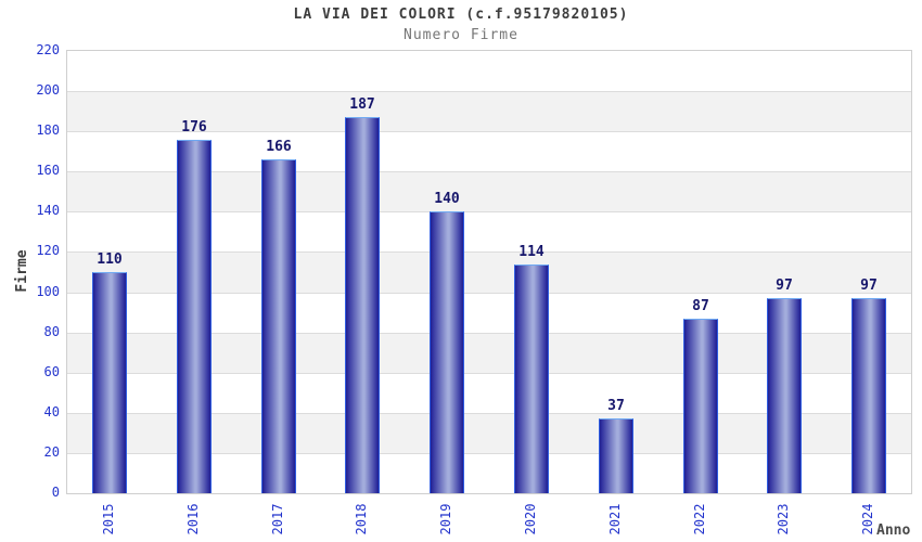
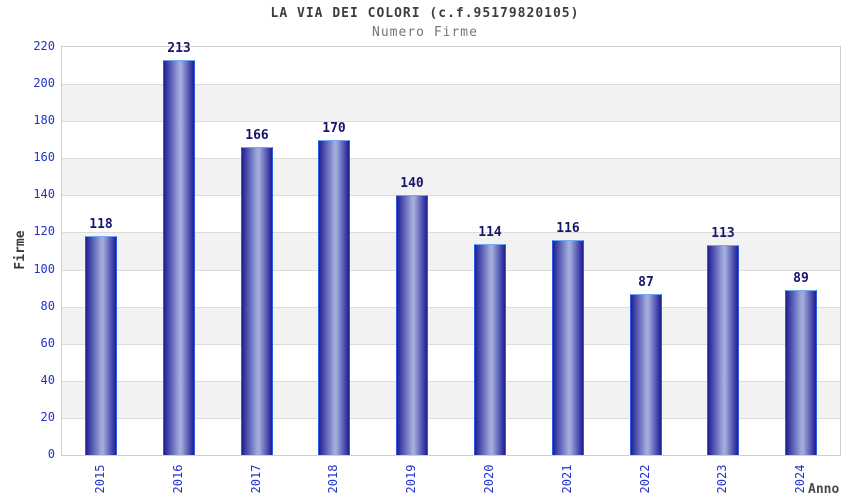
2015: 110 -> 118
2016: 176 -> 213
2018: 187 -> 170
2021: 37 -> 116
2023: 97 -> 113
2024: 97 -> 89
